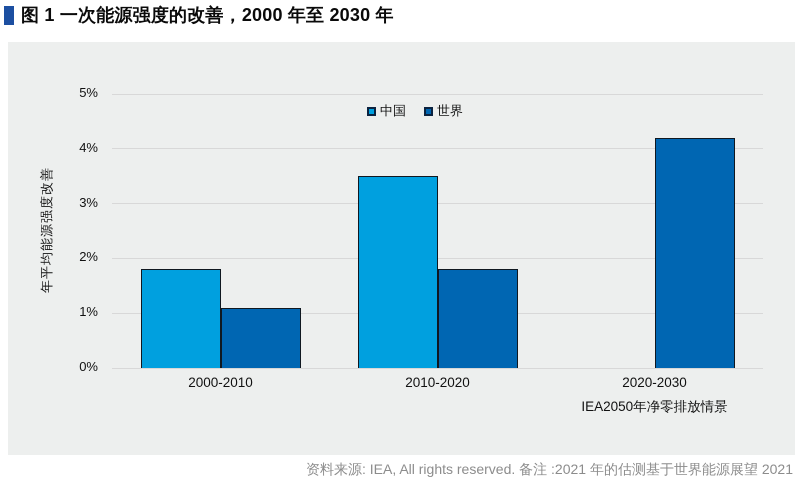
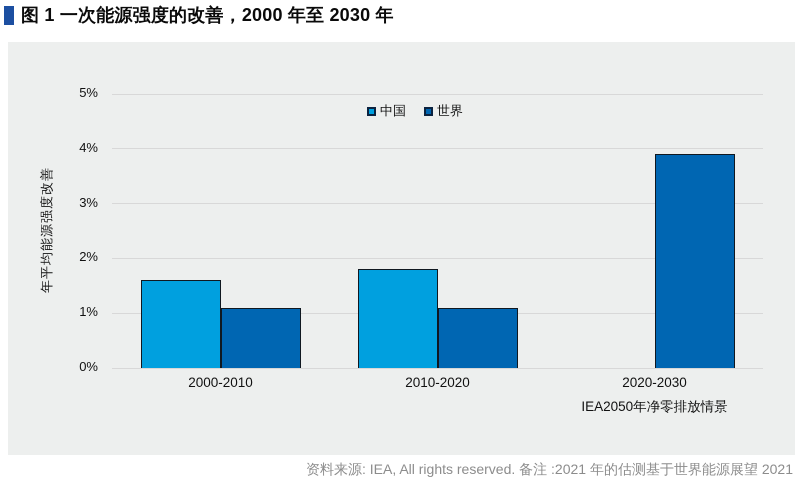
中国/2000-2010: 1.8% -> 1.6%
中国/2010-2020: 3.5% -> 1.8%
世界/2010-2020: 1.8% -> 1.1%
世界/2020-2030: 4.2% -> 3.9%
